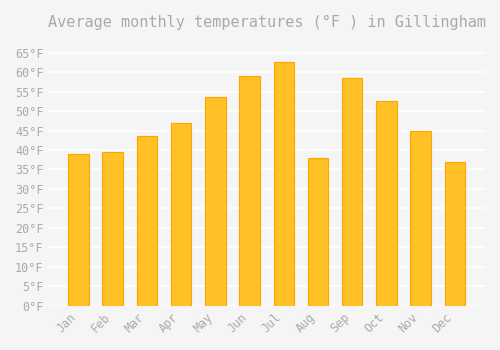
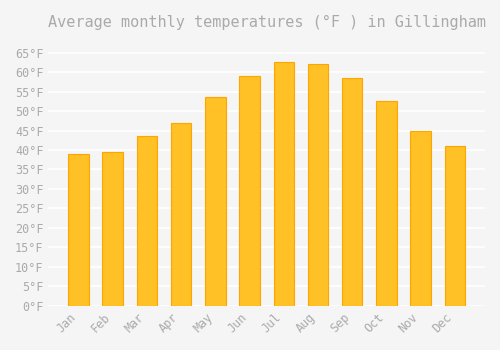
Aug: 38.0°F -> 62.0°F
Dec: 37.0°F -> 41.0°F
